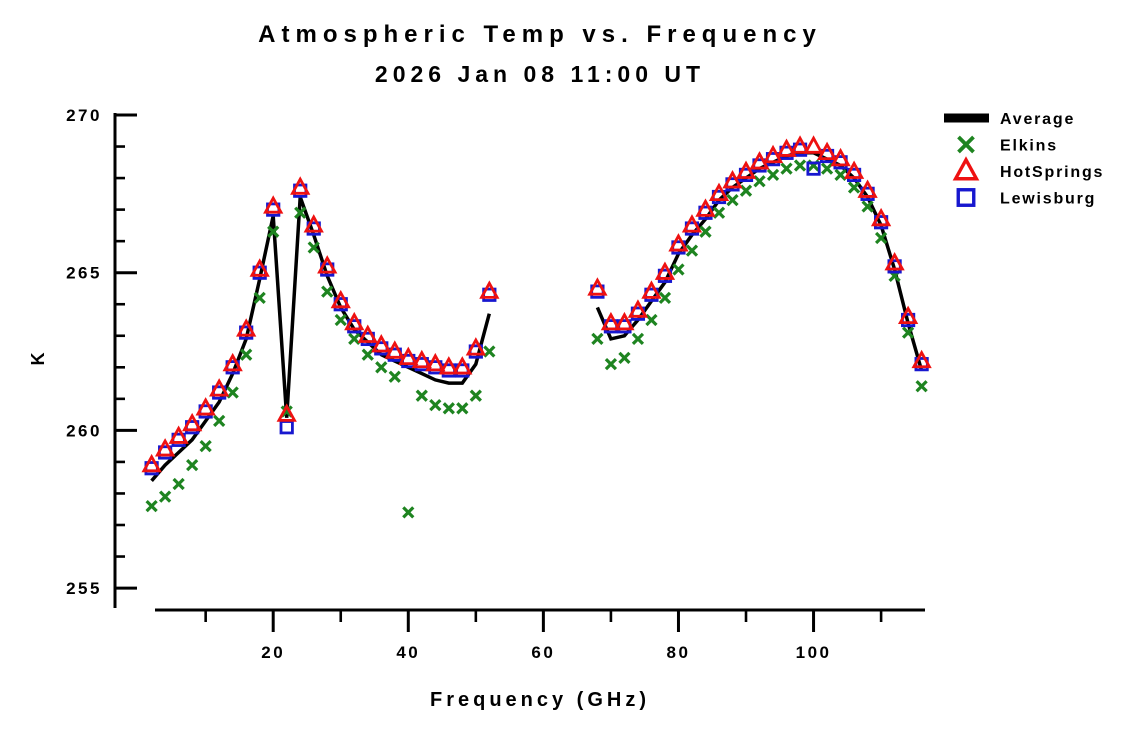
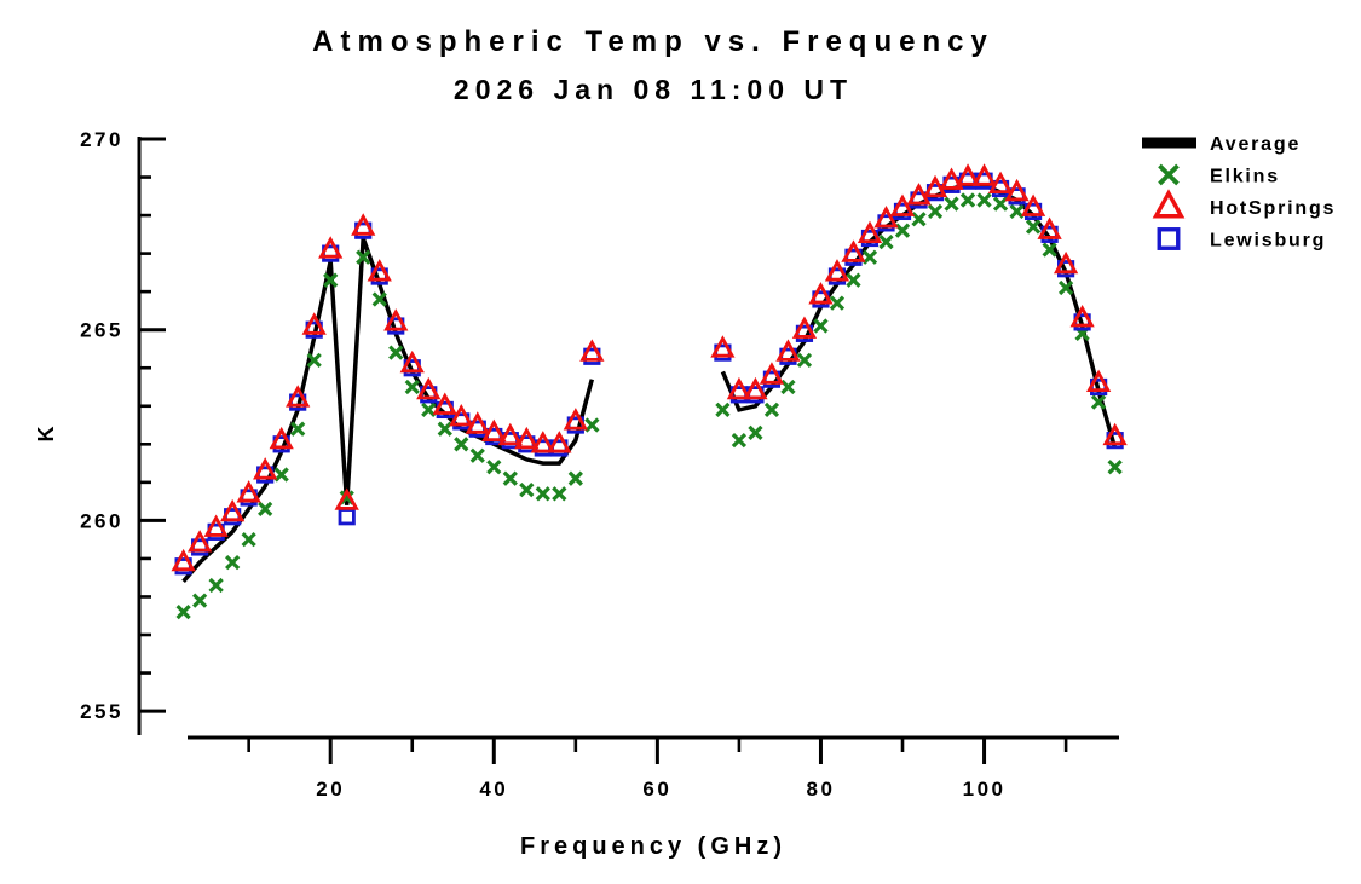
Elkins/40: 257.4 -> 261.4
Lewisburg/100: 268.3 -> 268.9
